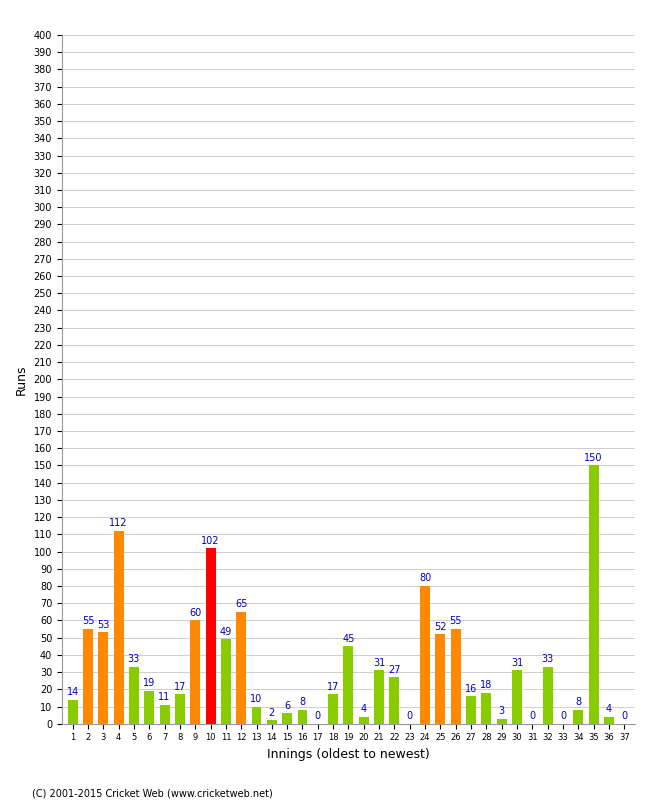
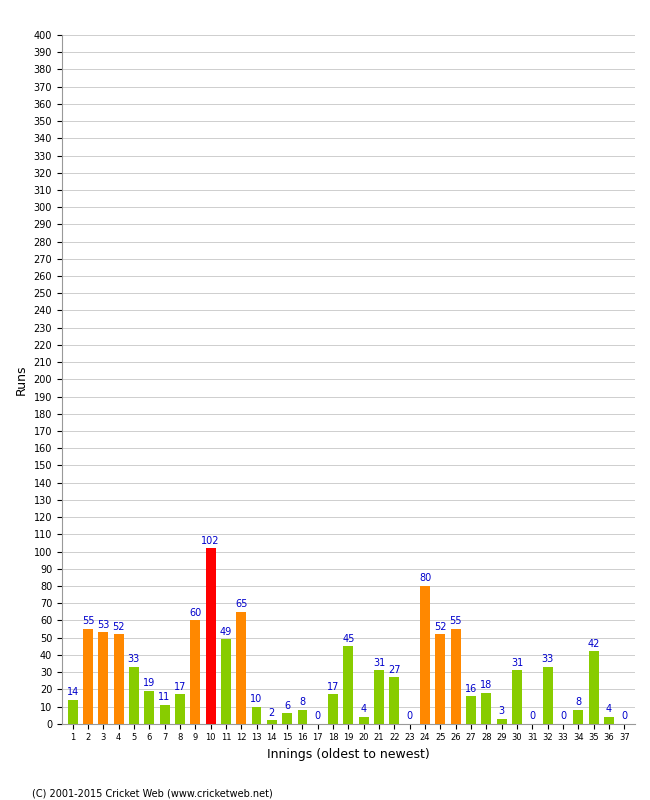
4: 112 -> 52
35: 150 -> 42
